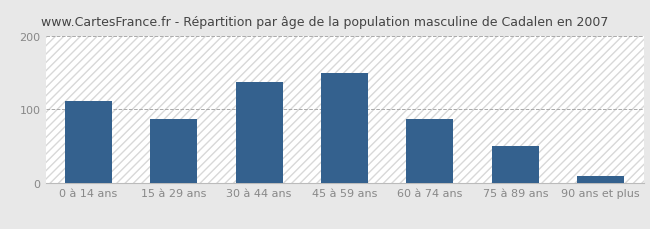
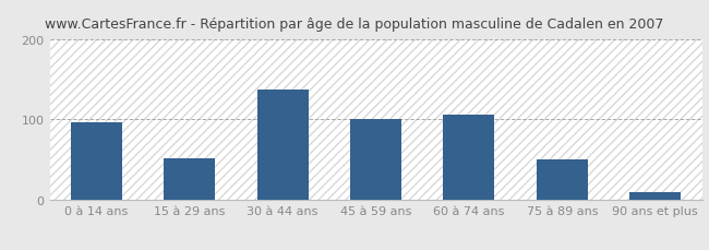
0 à 14 ans: 112 -> 96
15 à 29 ans: 87 -> 52
45 à 59 ans: 150 -> 100
60 à 74 ans: 87 -> 106
